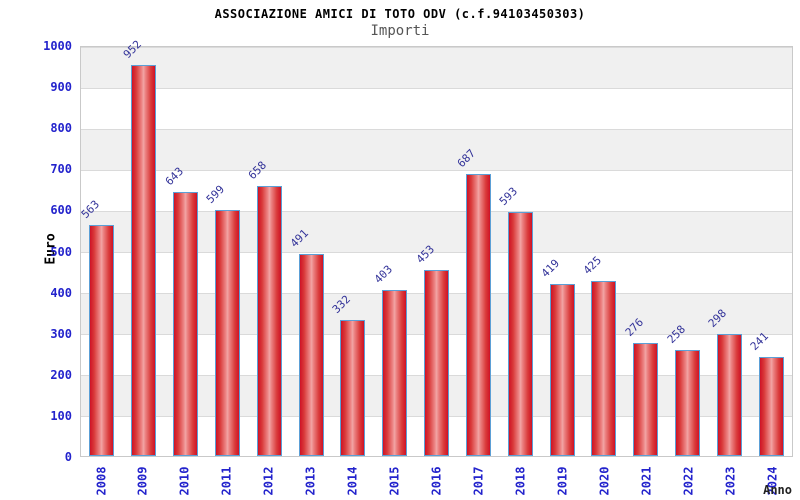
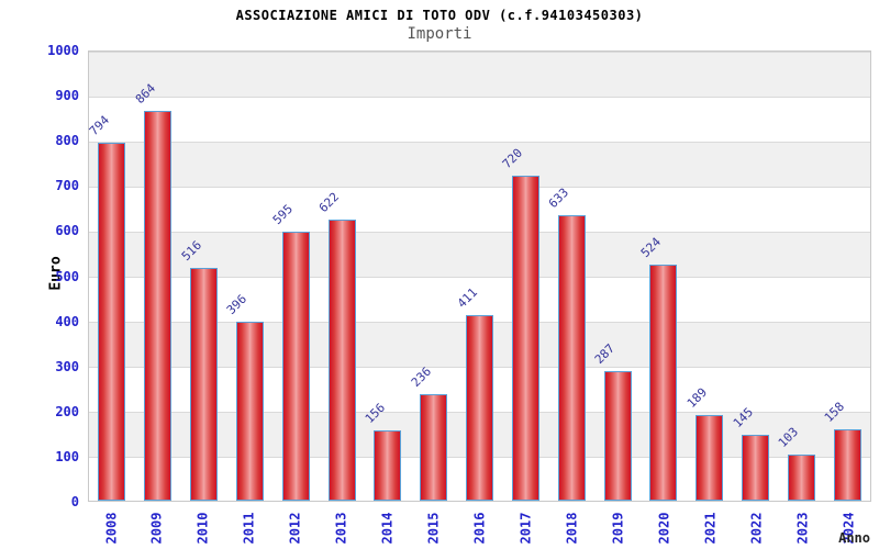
2008: 563 -> 794
2009: 952 -> 864
2010: 643 -> 516
2011: 599 -> 396
2012: 658 -> 595
2013: 491 -> 622
2014: 332 -> 156
2015: 403 -> 236
2016: 453 -> 411
2017: 687 -> 720
2018: 593 -> 633
2019: 419 -> 287
2020: 425 -> 524
2021: 276 -> 189
2022: 258 -> 145
2023: 298 -> 103
2024: 241 -> 158
